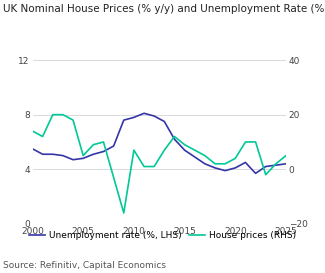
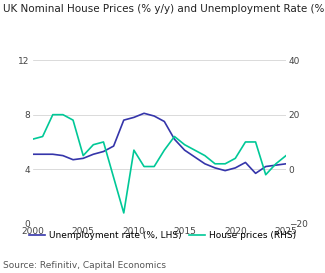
Unemployment rate (%, LHS)/2000: 5.5 -> 5.1
House prices (RHS)/2000: 14 -> 11
